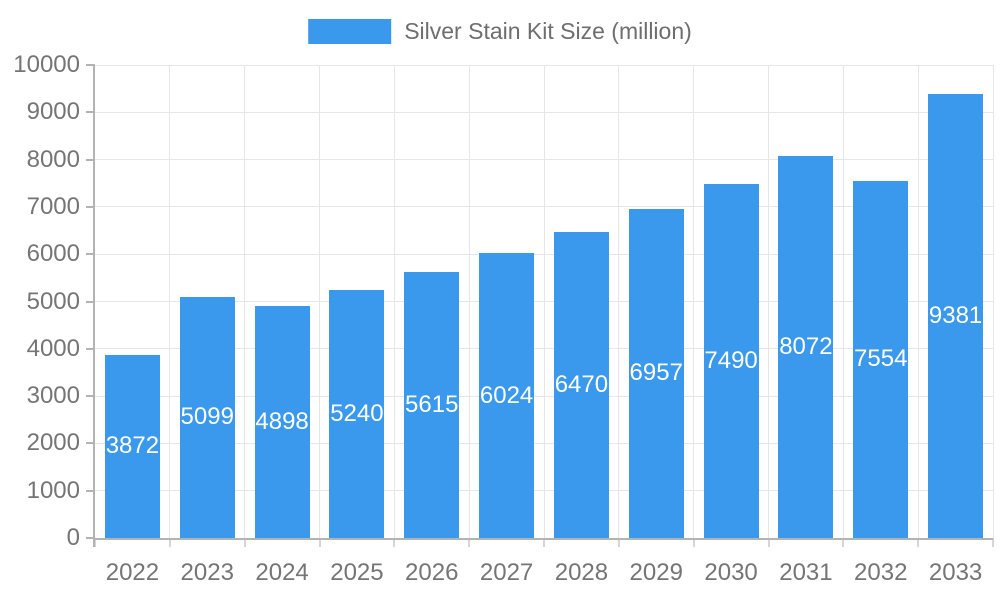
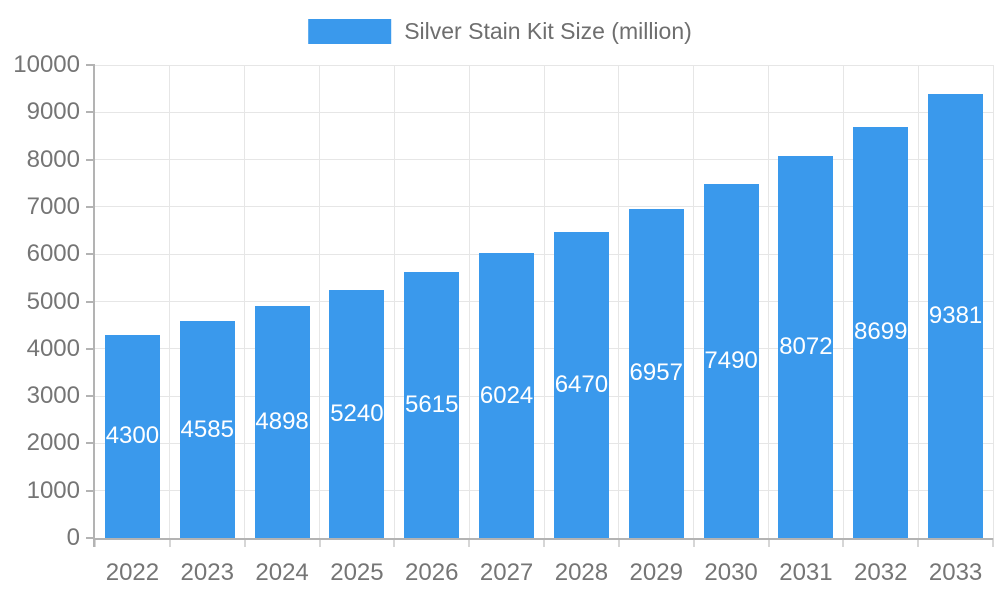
2022: 3872 -> 4300
2023: 5099 -> 4585
2032: 7554 -> 8699
